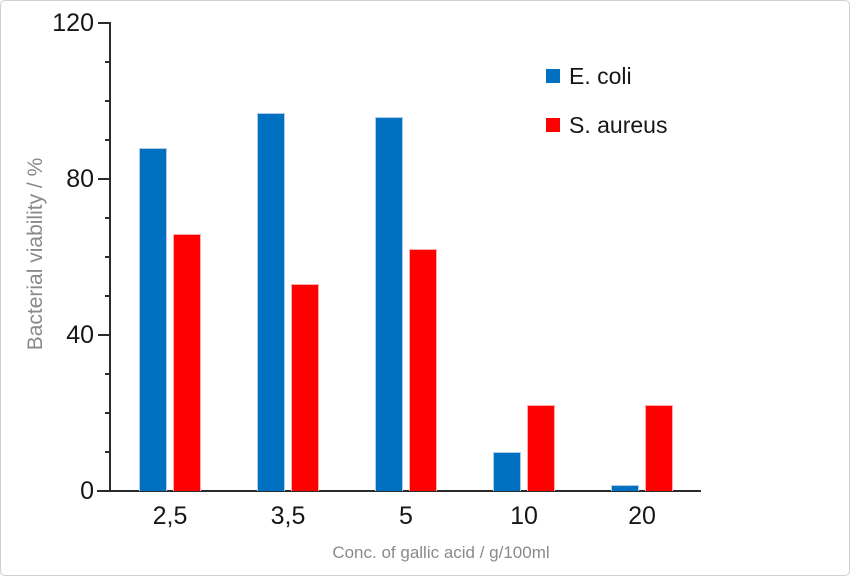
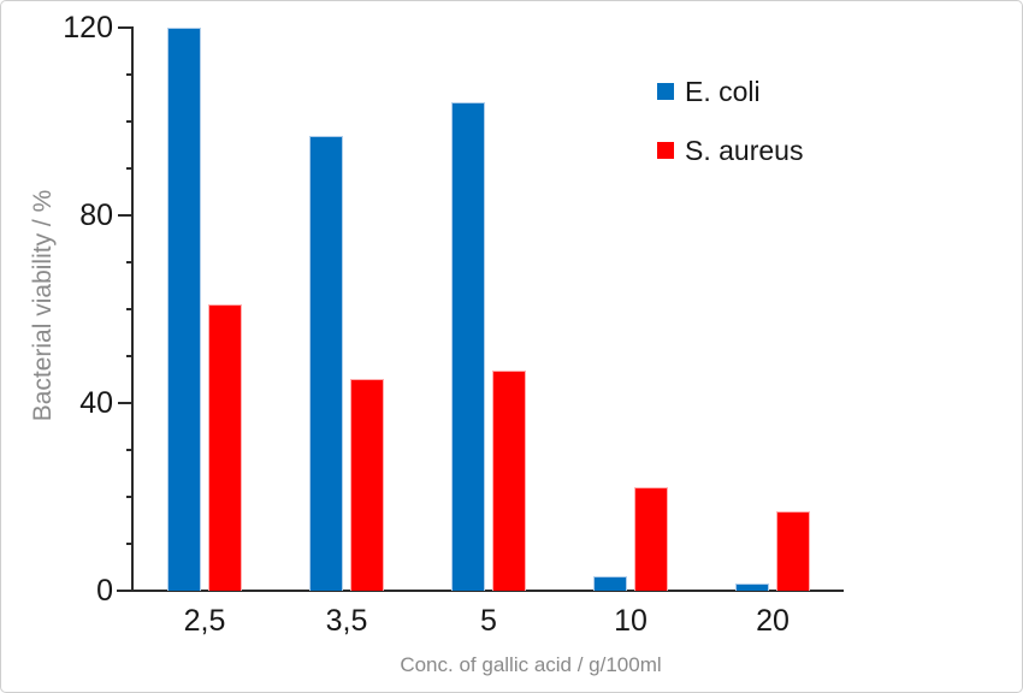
E. coli/2,5: 88 -> 120
S. aureus/2,5: 66 -> 61
S. aureus/3,5: 53 -> 45
E. coli/5: 96 -> 104
S. aureus/5: 62 -> 47
E. coli/10: 10 -> 3
S. aureus/20: 22 -> 17
